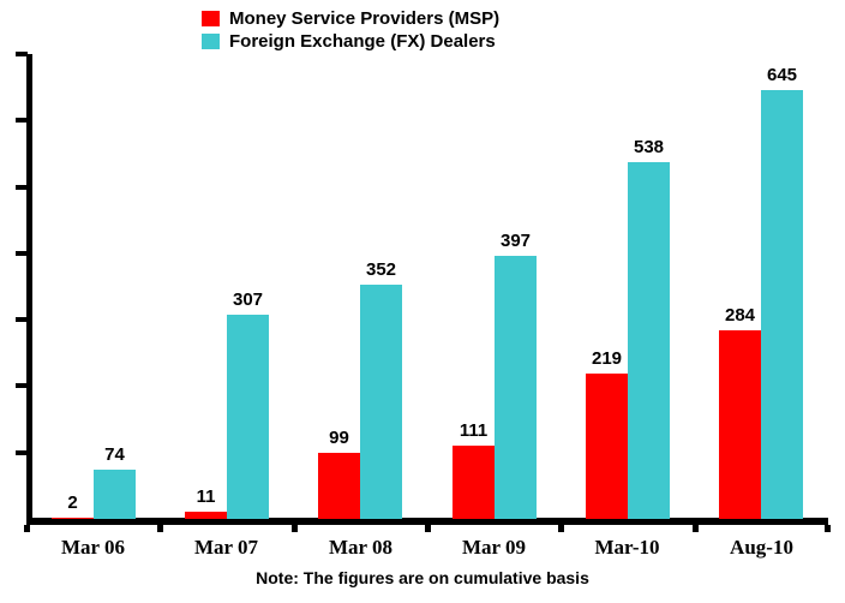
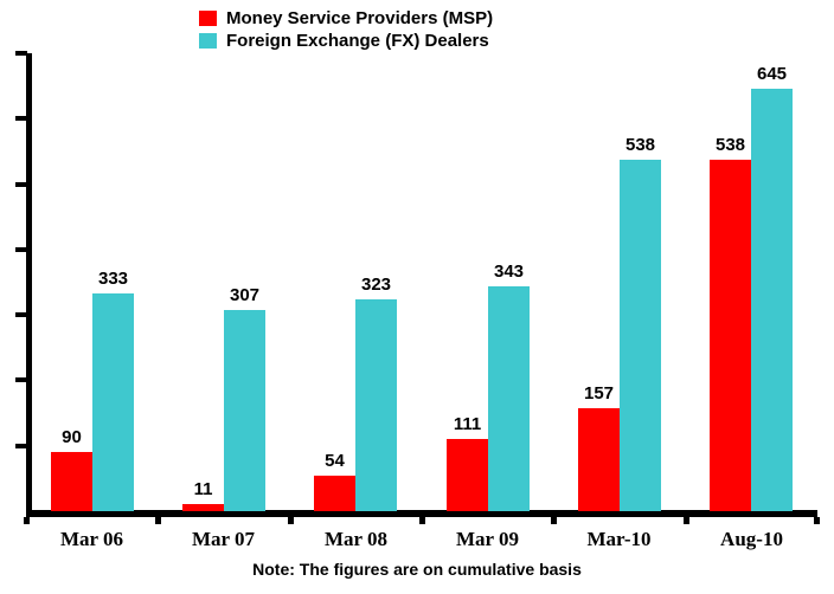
Money Service Providers (MSP)/Mar 06: 2 -> 90
Foreign Exchange (FX) Dealers/Mar 06: 74 -> 333
Money Service Providers (MSP)/Mar 08: 99 -> 54
Foreign Exchange (FX) Dealers/Mar 08: 352 -> 323
Foreign Exchange (FX) Dealers/Mar 09: 397 -> 343
Money Service Providers (MSP)/Mar-10: 219 -> 157
Money Service Providers (MSP)/Aug-10: 284 -> 538
